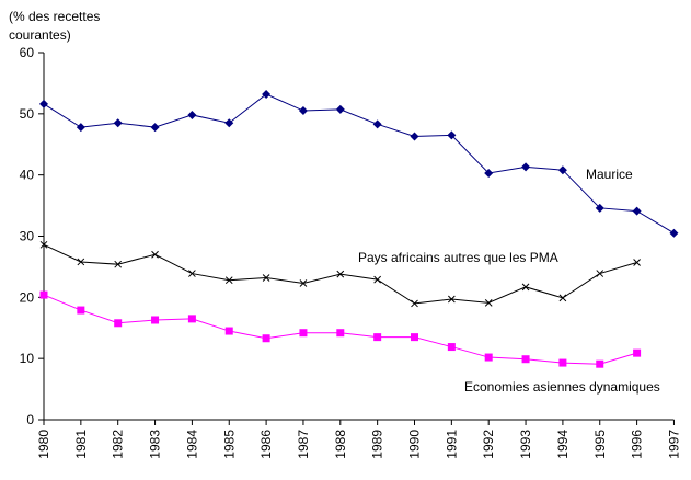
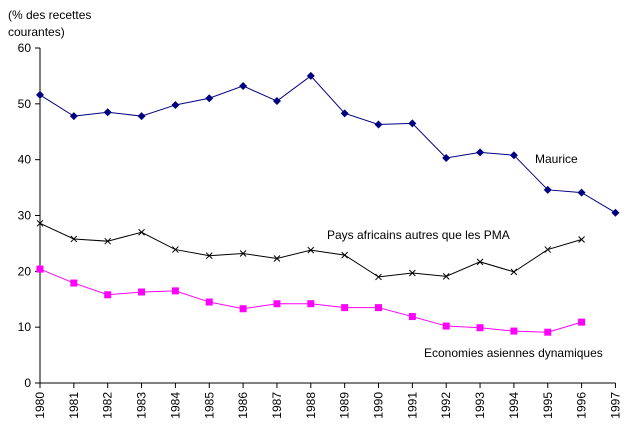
Maurice/1985: 48 -> 51
Maurice/1988: 51 -> 55
